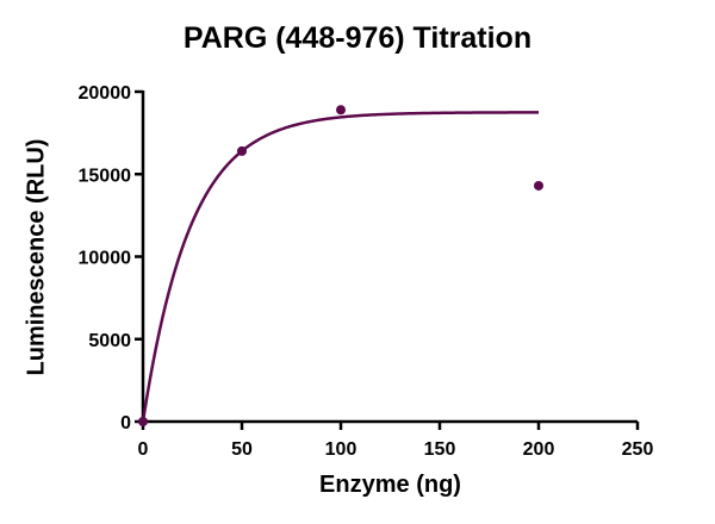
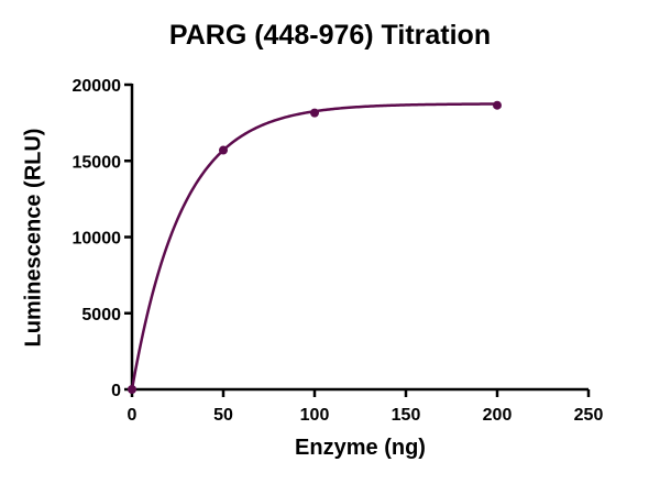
50: 16400 -> 15700
100: 18900 -> 18200
200: 14300 -> 18600
